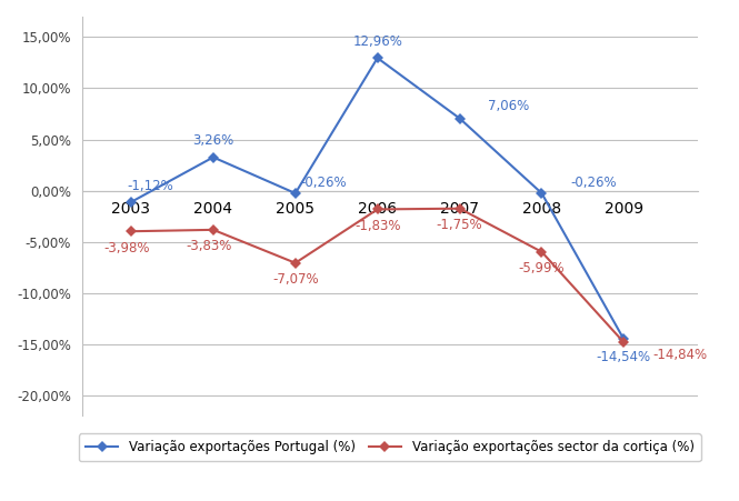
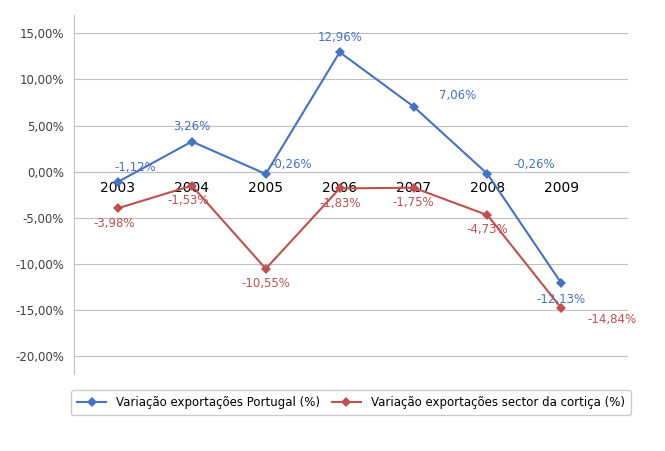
Variação exportações sector da cortiça (%)/2004: -3,83% -> -1,53%
Variação exportações sector da cortiça (%)/2005: -7,07% -> -10,55%
Variação exportações sector da cortiça (%)/2008: -5,99% -> -4,73%
Variação exportações Portugal (%)/2009: -14,54% -> -12,13%
